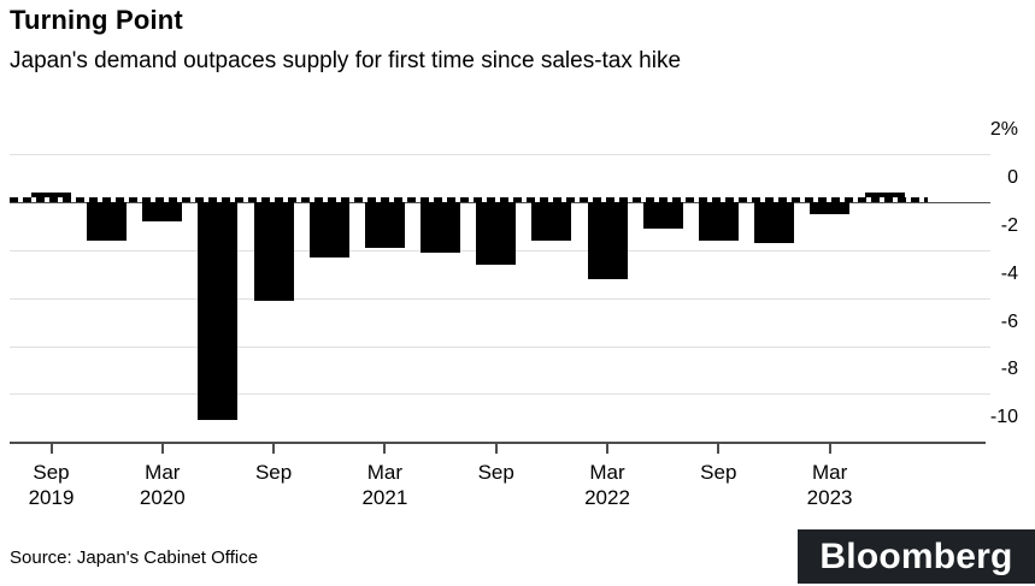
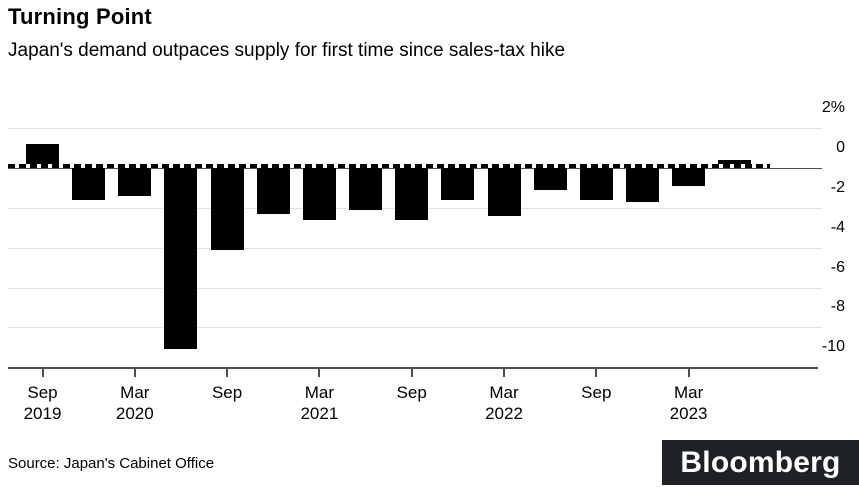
Sep 2019: 0.4% -> 1.2%
Mar 2020: -0.8% -> -1.4%
Mar 2021: -1.9% -> -2.6%
Mar 2022: -3.2% -> -2.4%
Mar 2023: -0.5% -> -0.9%
